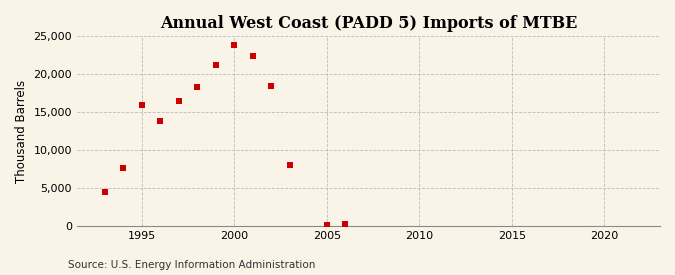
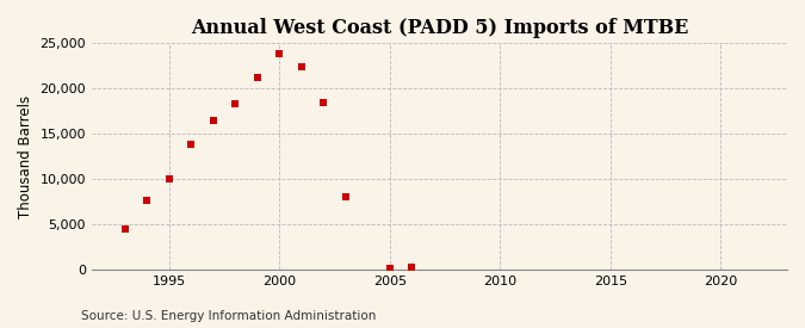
1995: 16,000 -> 10,000
